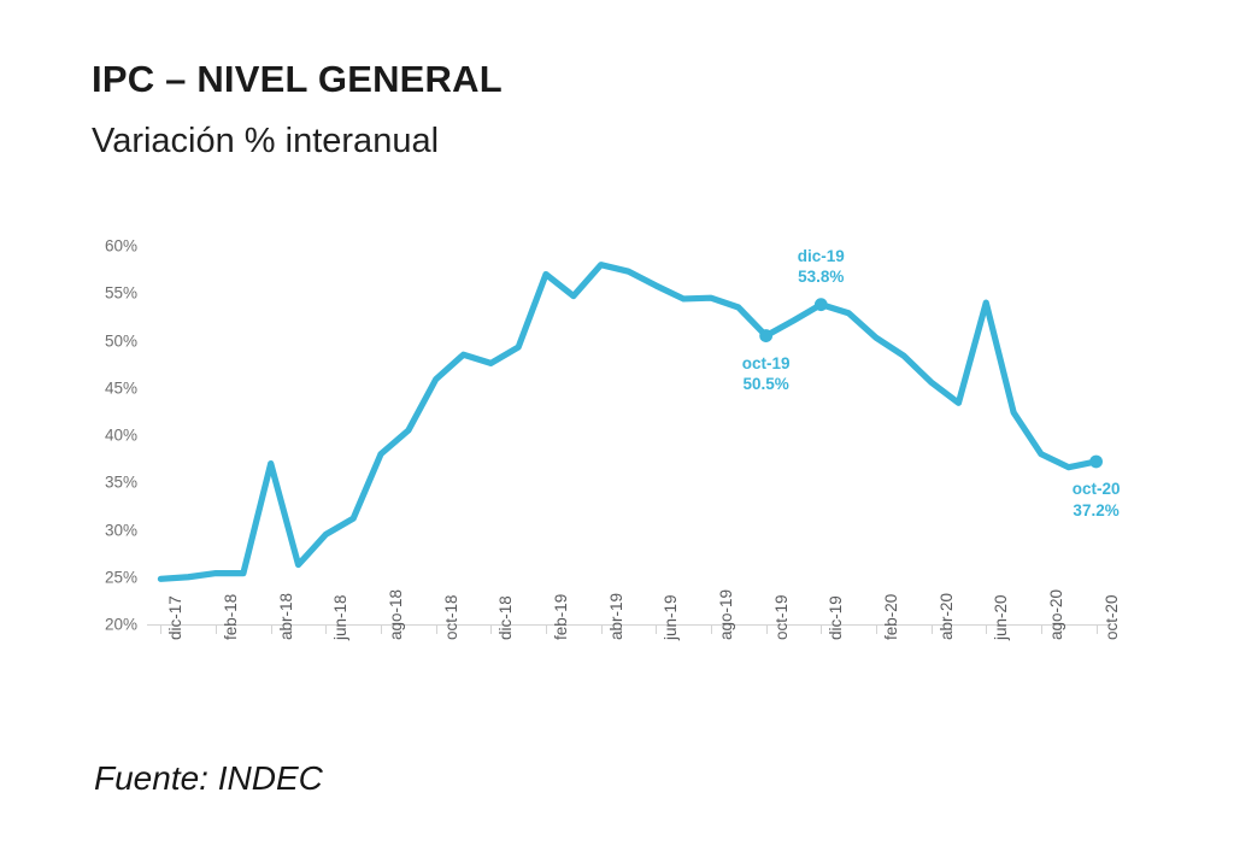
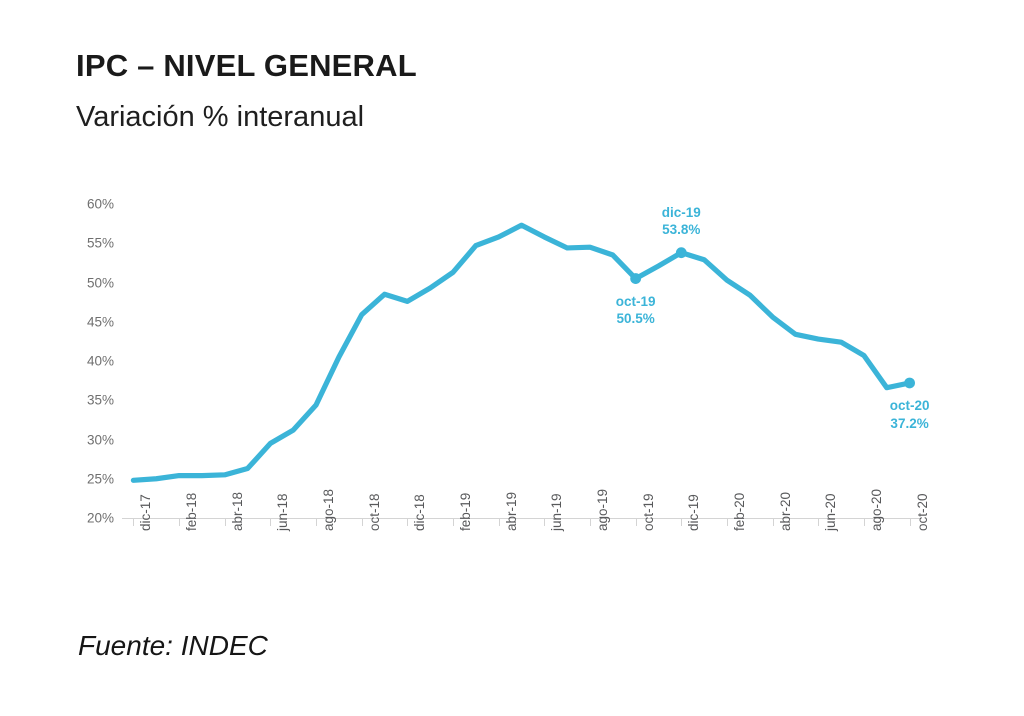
abr-18: 37% -> 26%
ago-18: 38% -> 34%
feb-19: 57% -> 51%
abr-19: 58% -> 56%
jun-20: 54% -> 43%
ago-20: 38% -> 41%
